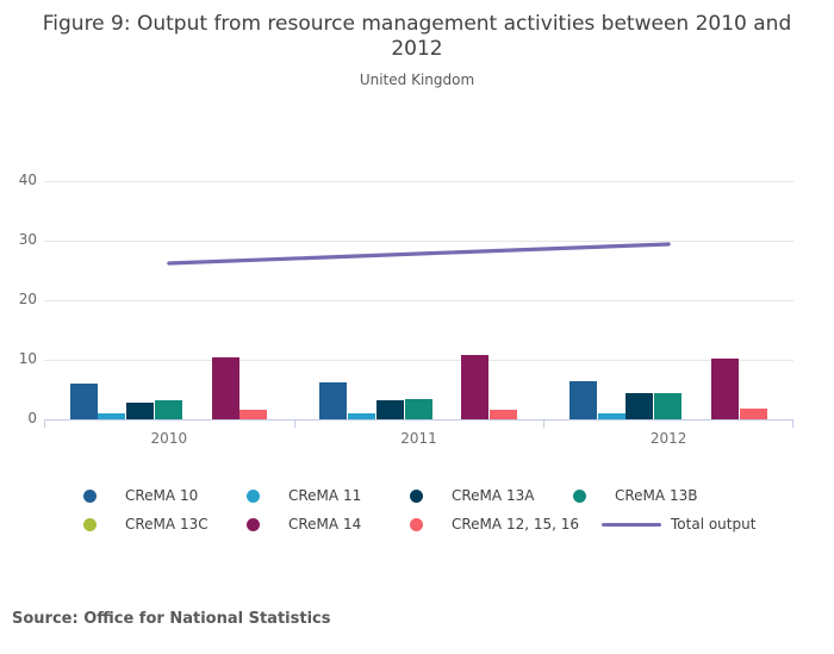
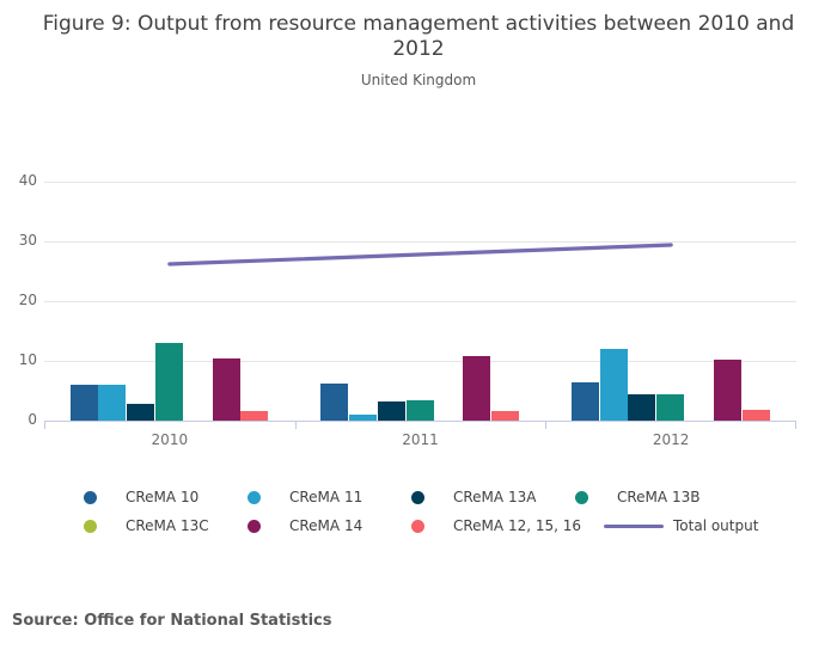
CReMA 11/2010: 1 -> 6
CReMA 13B/2010: 3 -> 13
CReMA 11/2012: 1 -> 12
